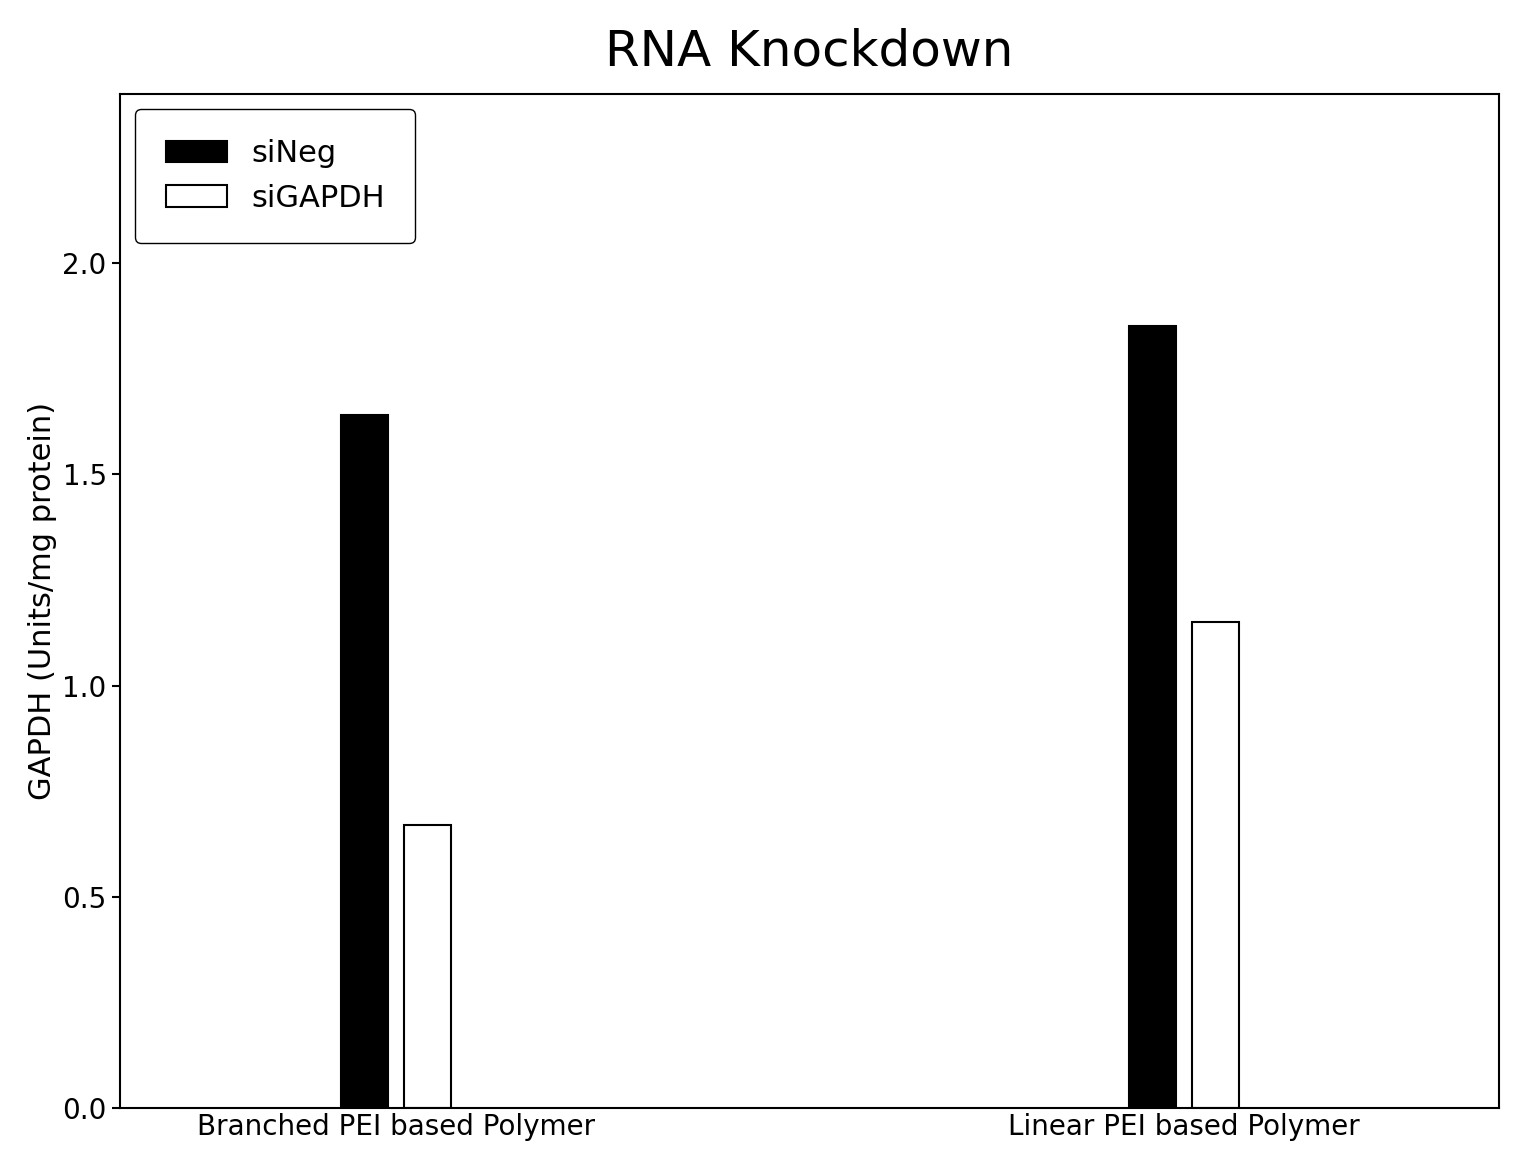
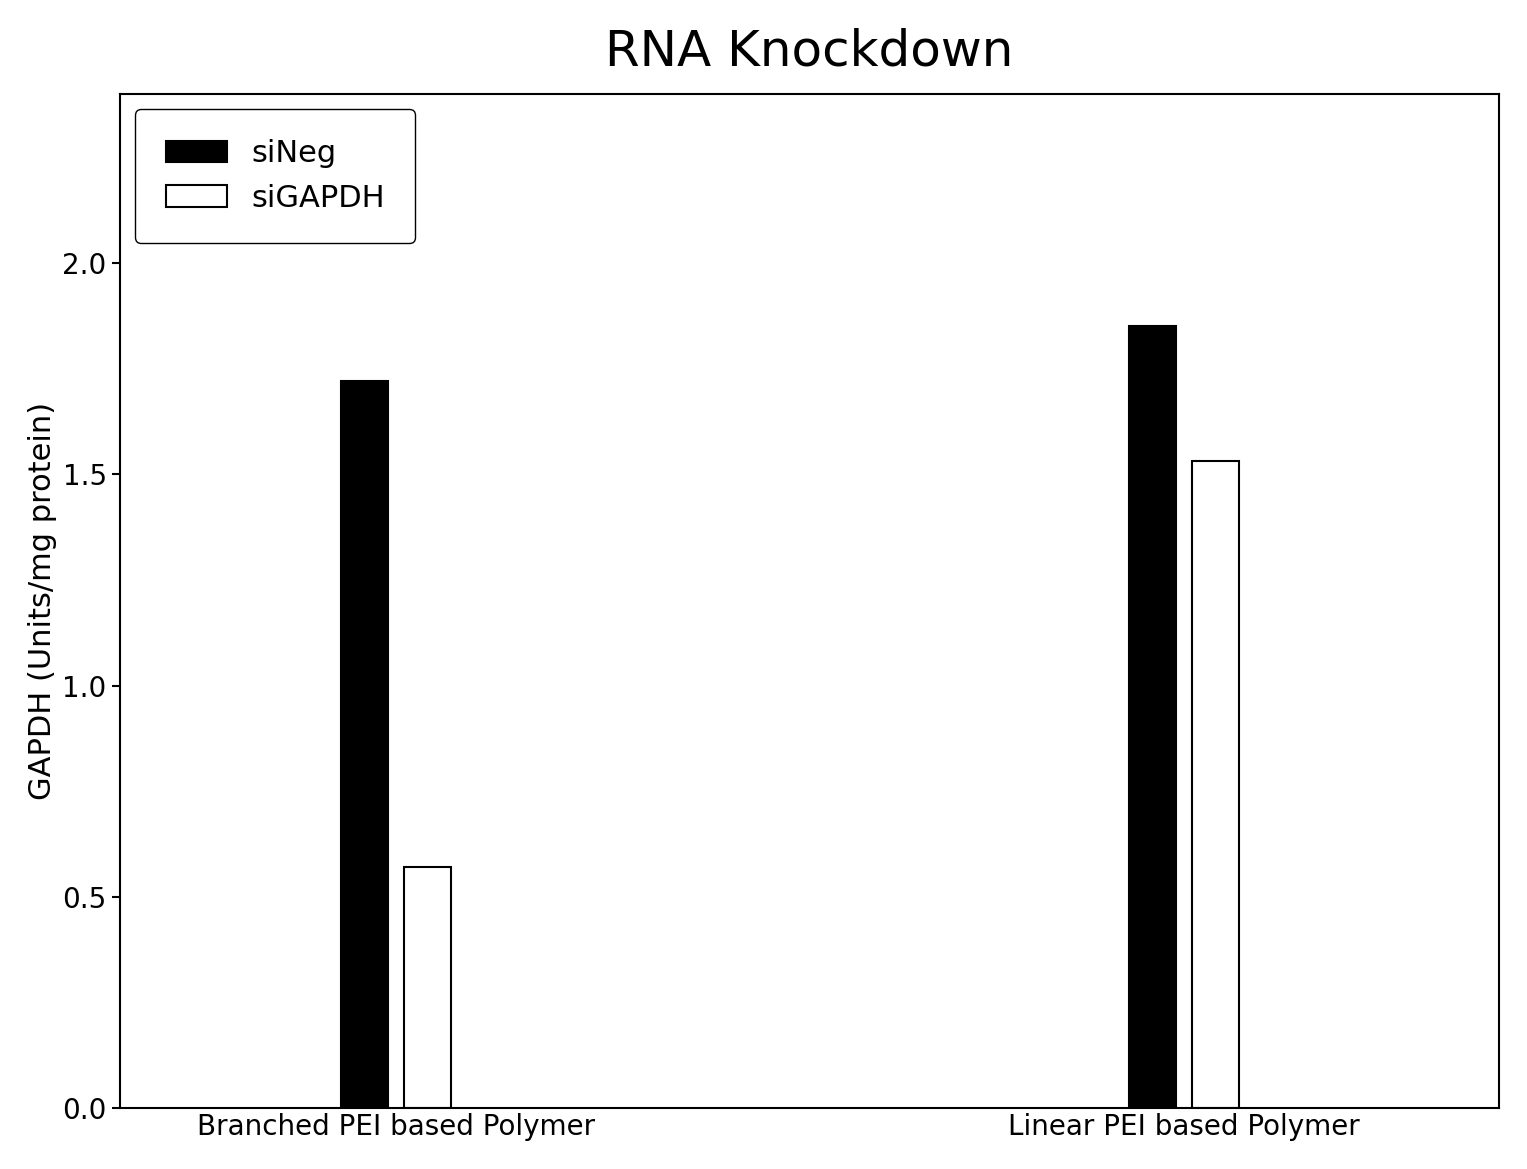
siNeg/Branched PEI based Polymer: 1.64 -> 1.72
siGAPDH/Branched PEI based Polymer: 0.67 -> 0.57
siGAPDH/Linear PEI based Polymer: 1.15 -> 1.53
